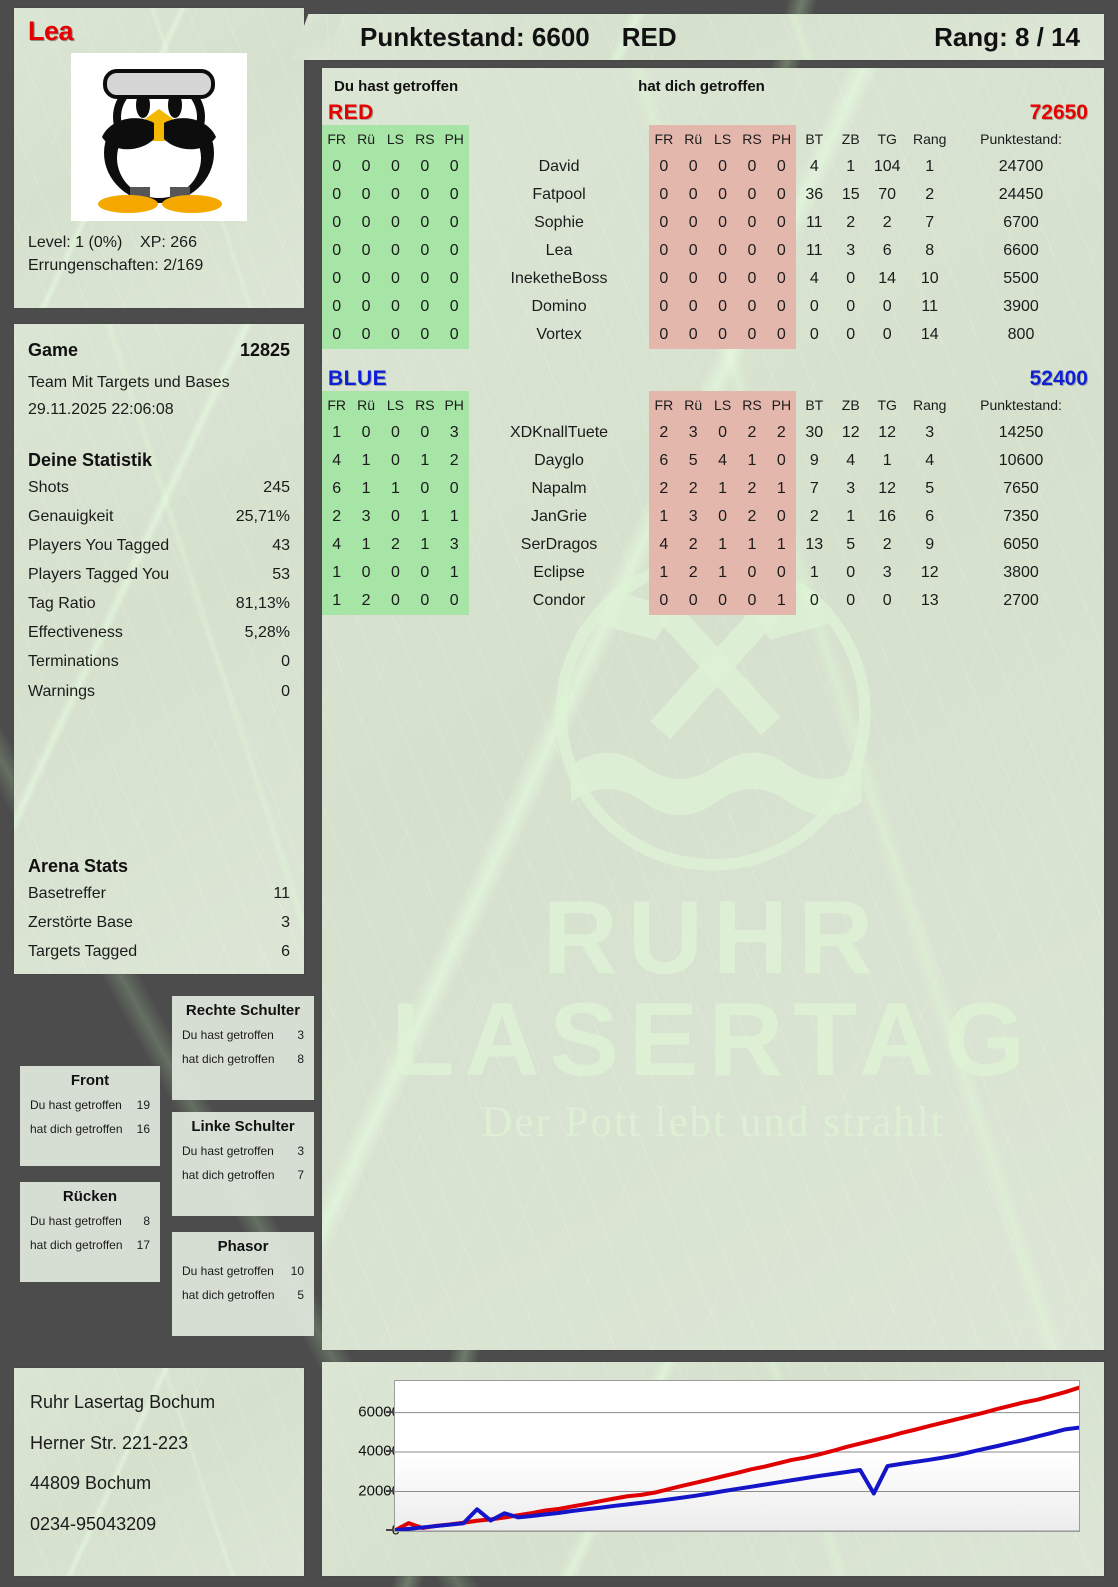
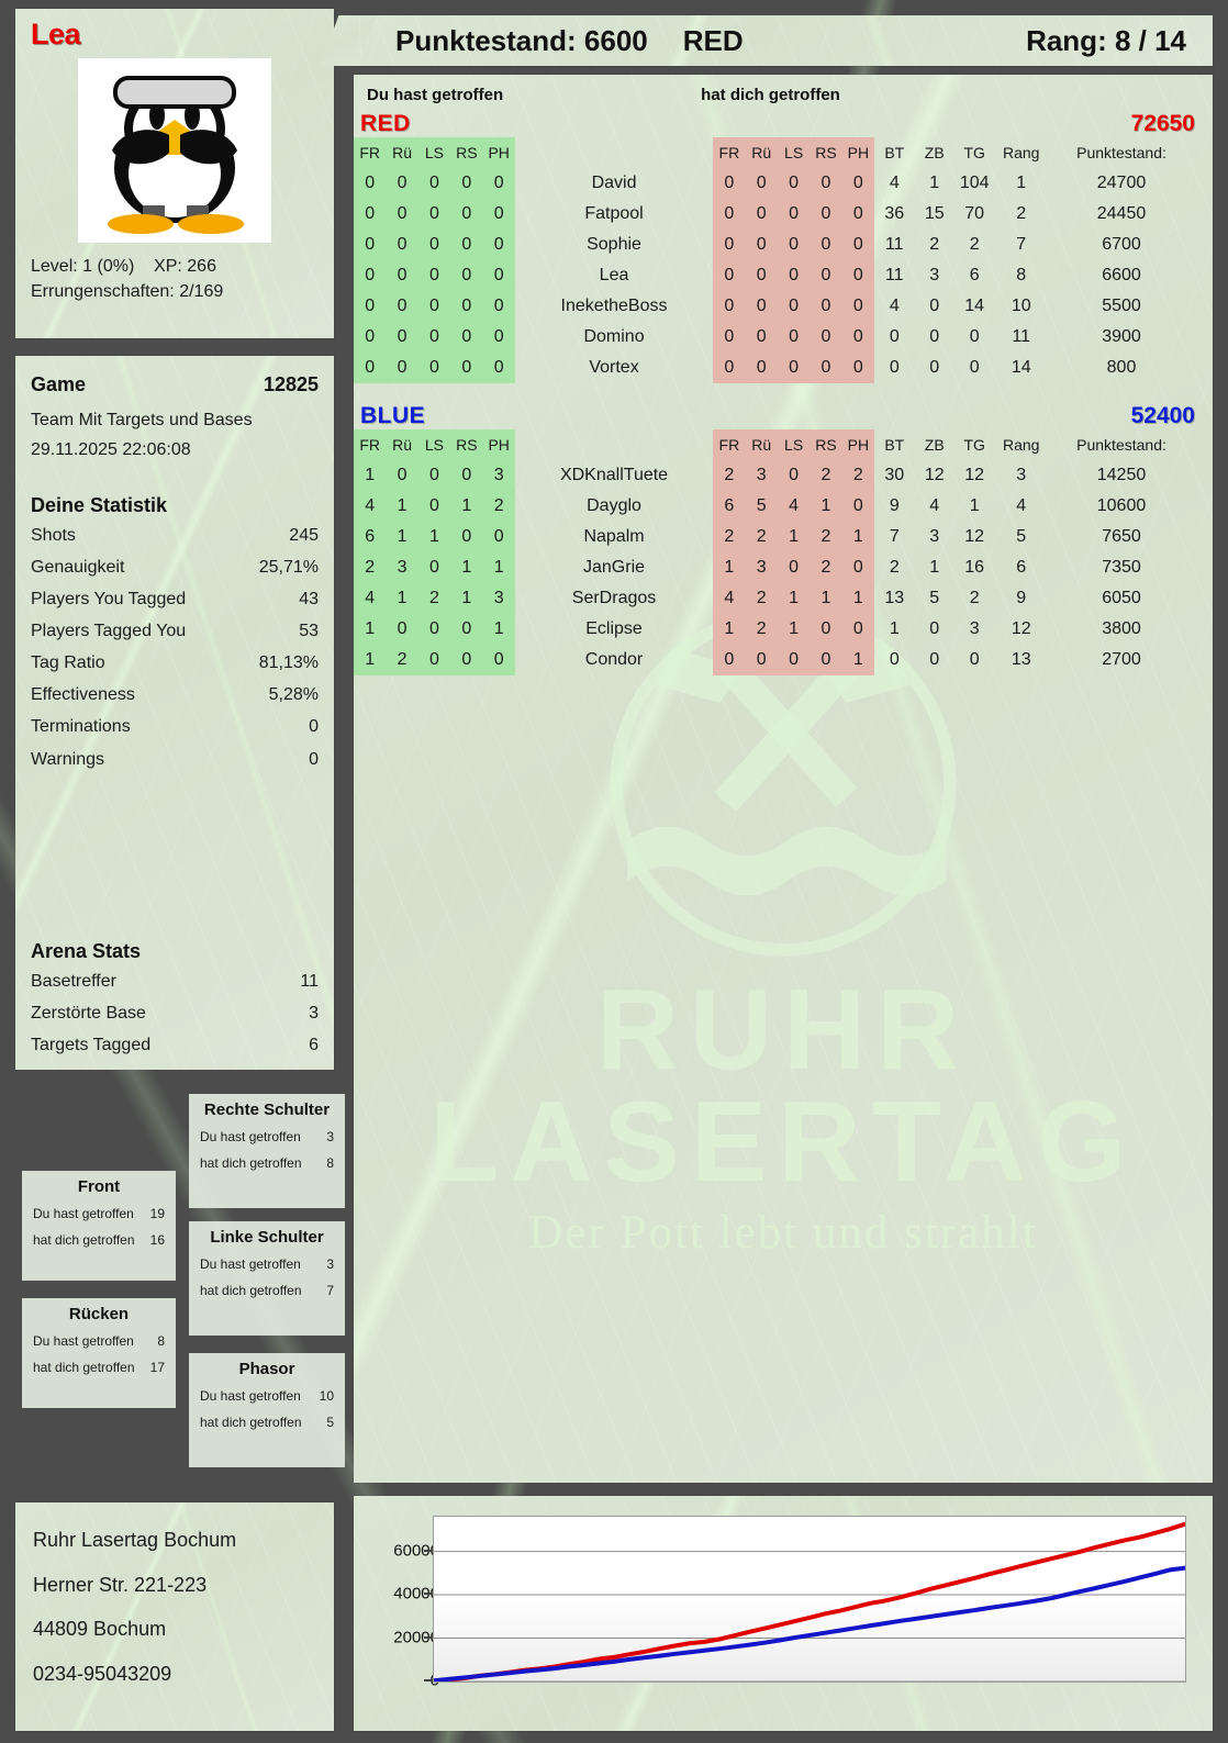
RED/2: 4000 -> 1000
BLUE/12: 11000 -> 5000
BLUE/16: 9000 -> 6000
BLUE/70: 19000 -> 32000
